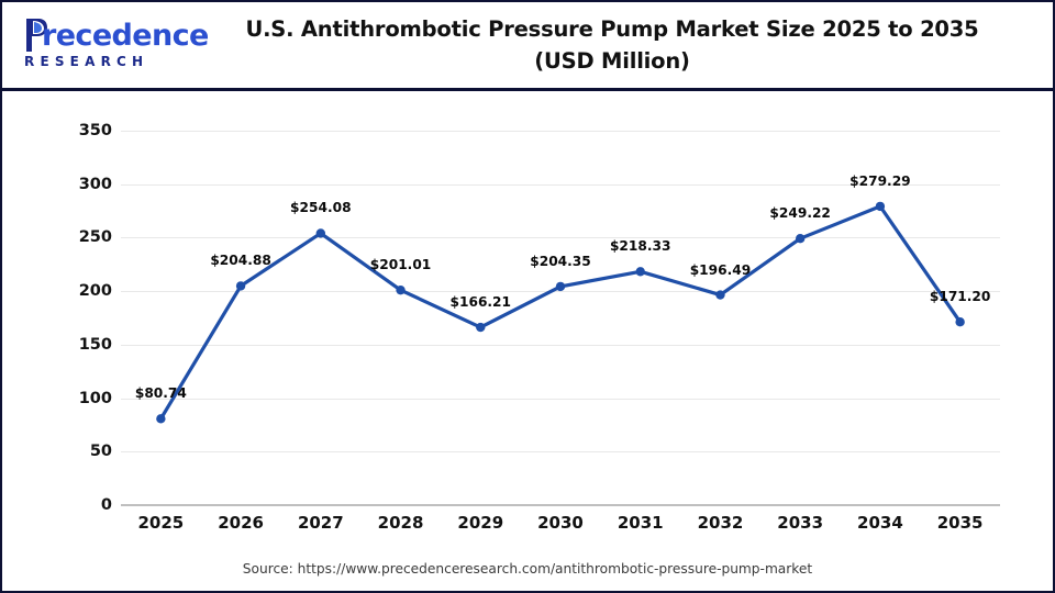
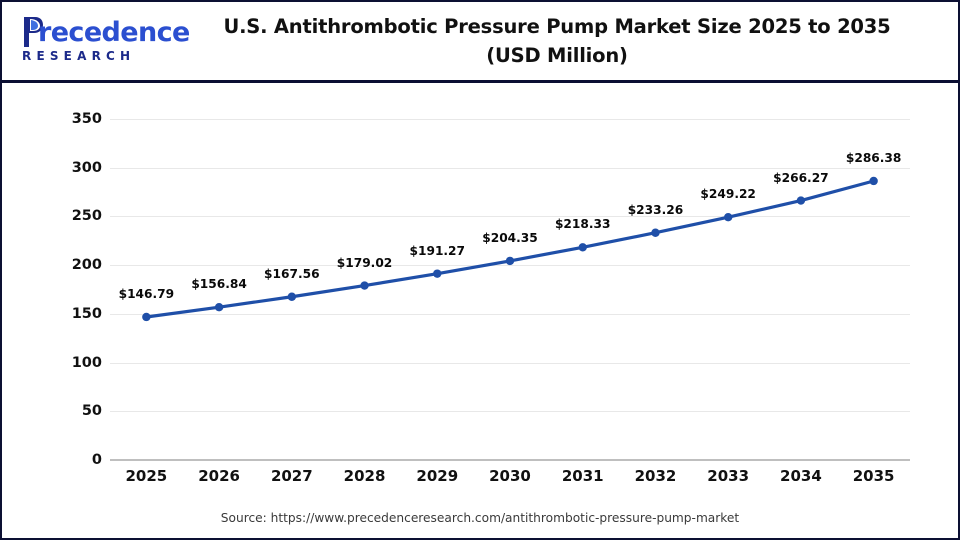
2025: $80.74 -> $146.79
2026: $204.88 -> $156.84
2027: $254.08 -> $167.56
2028: $201.01 -> $179.02
2029: $166.21 -> $191.27
2032: $196.49 -> $233.26
2034: $279.29 -> $266.27
2035: $171.20 -> $286.38
